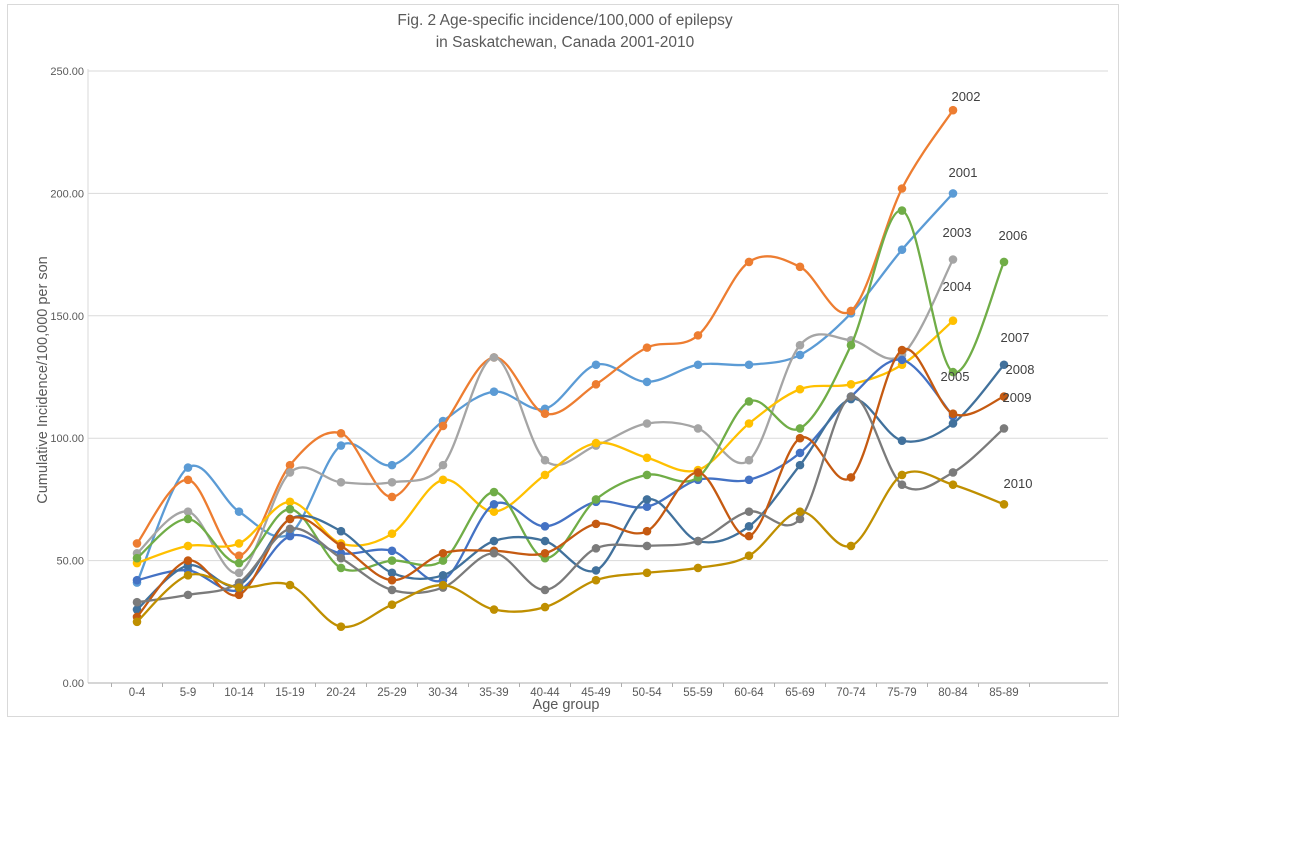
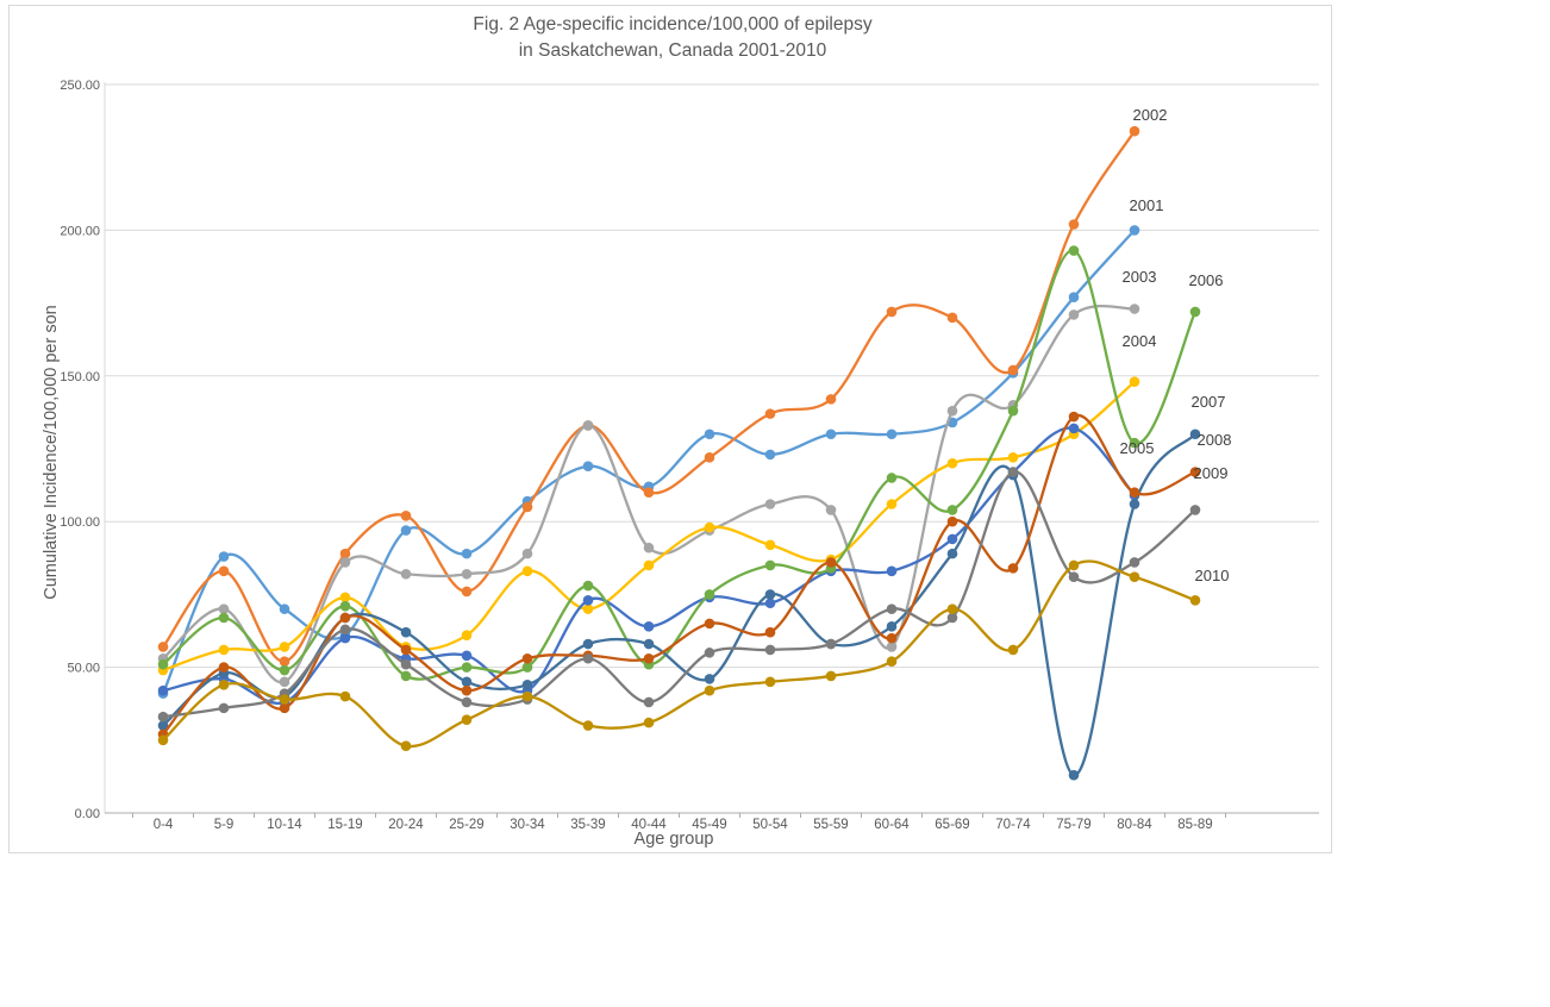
2003/60-64: 91 -> 57
2003/75-79: 134 -> 171
2007/75-79: 99 -> 13
